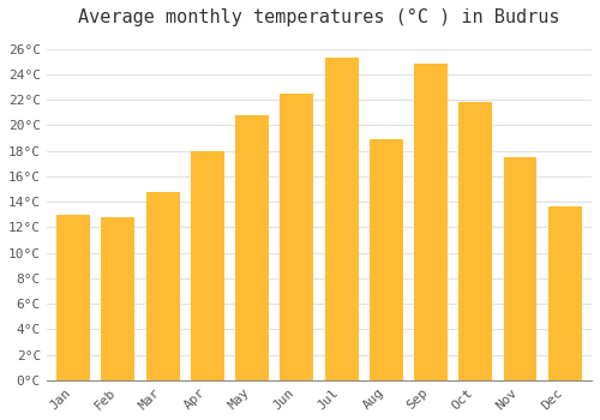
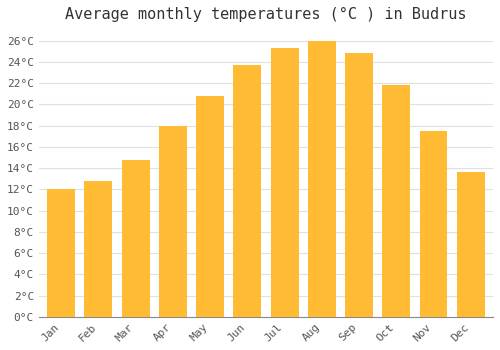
Jan: 13.0°C -> 12.0°C
Jun: 22.5°C -> 23.7°C
Aug: 18.9°C -> 26.0°C
